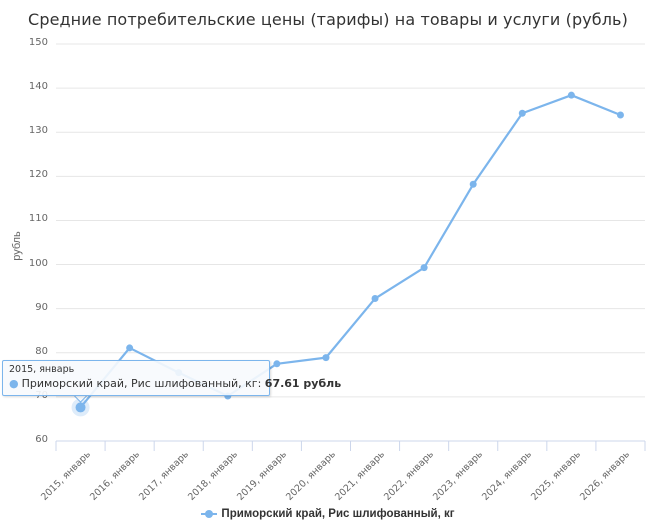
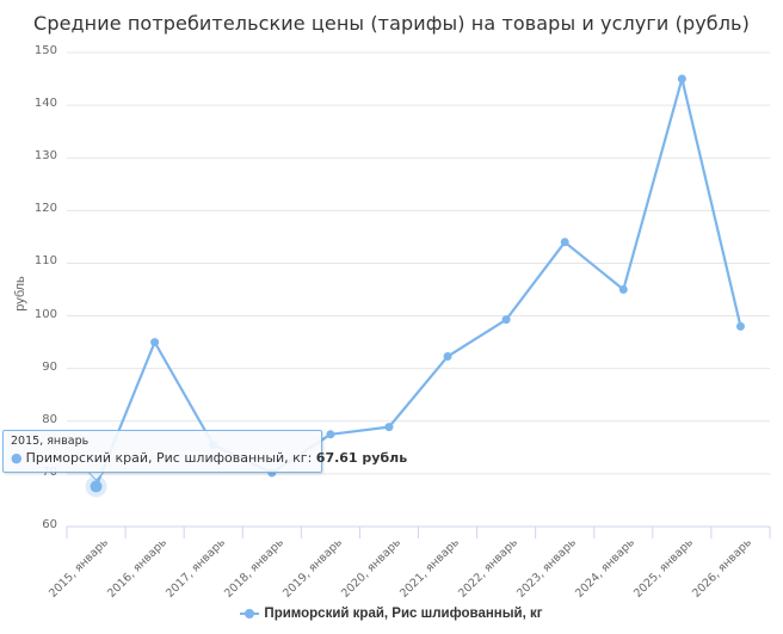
2016, январь: 81 -> 95
2023, январь: 118 -> 114
2024, январь: 134 -> 105
2025, январь: 138 -> 145
2026, январь: 134 -> 98
